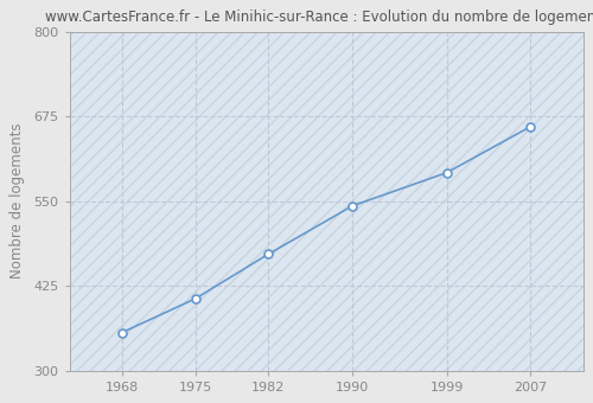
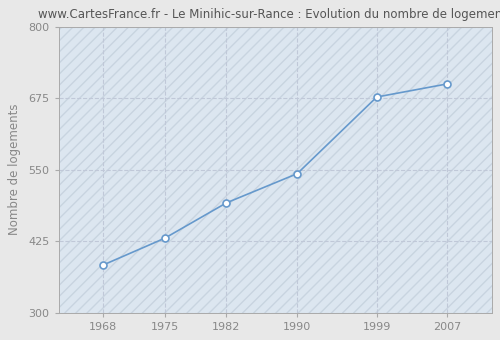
1968: 356 -> 383
1975: 406 -> 430
1982: 472 -> 492
1999: 592 -> 677
2007: 660 -> 700
